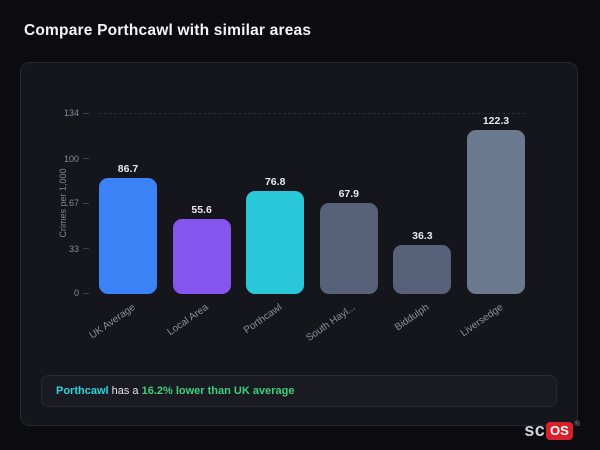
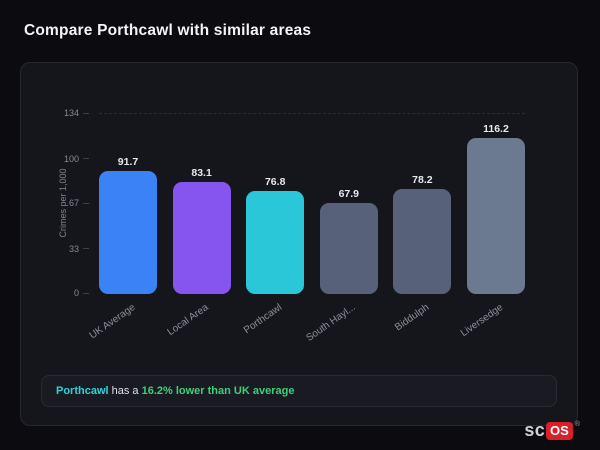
UK Average: 86.7 -> 91.7
Local Area: 55.6 -> 83.1
Biddulph: 36.3 -> 78.2
Liversedge: 122.3 -> 116.2
